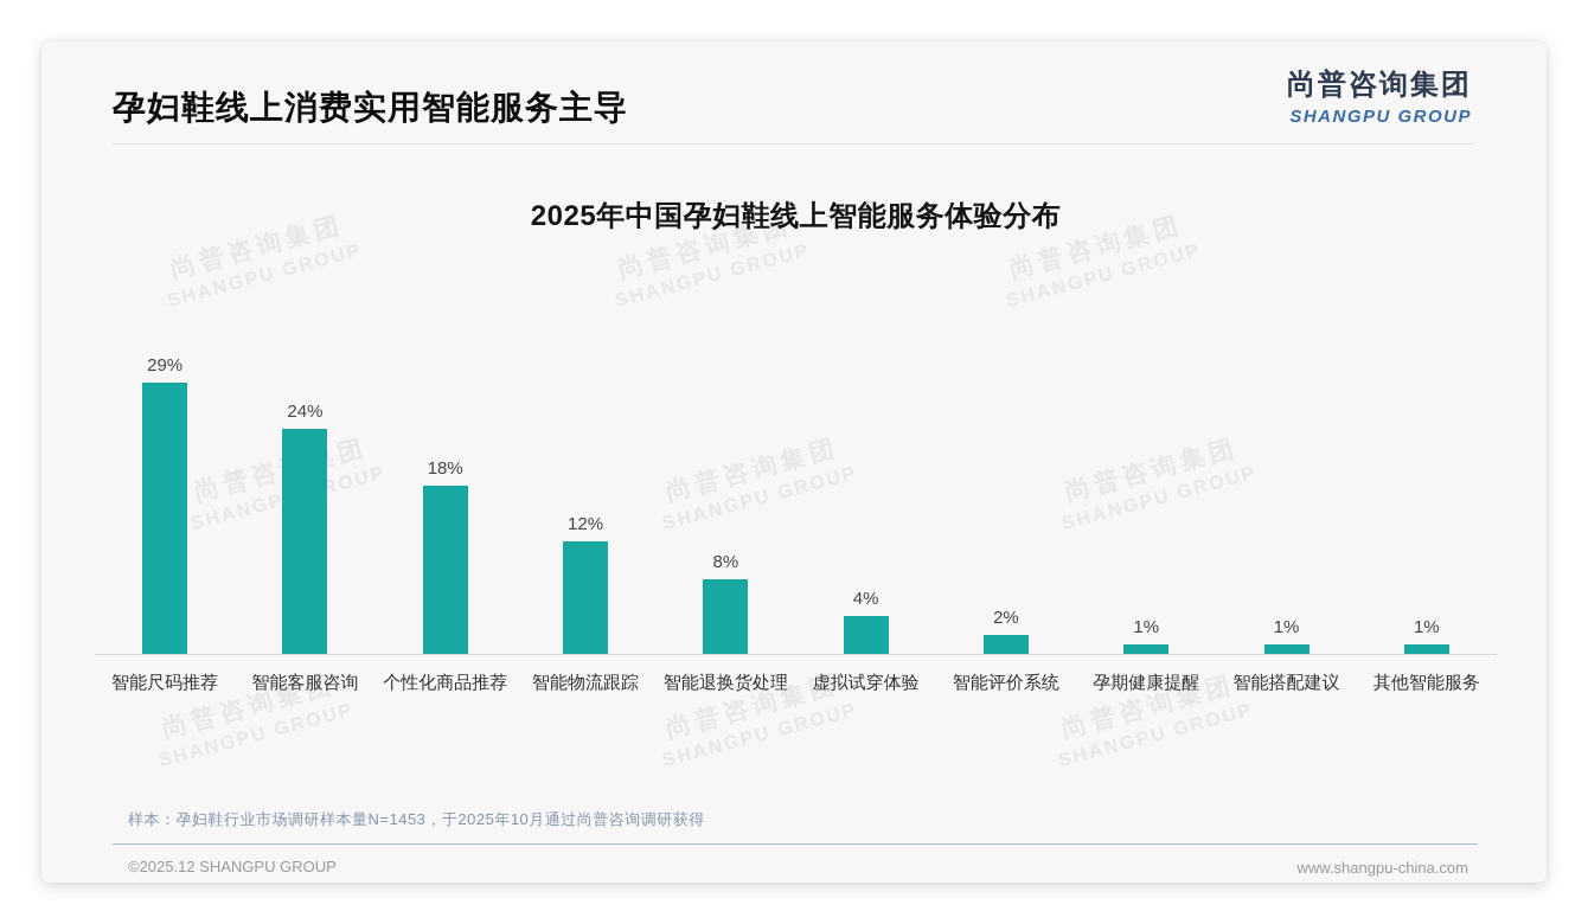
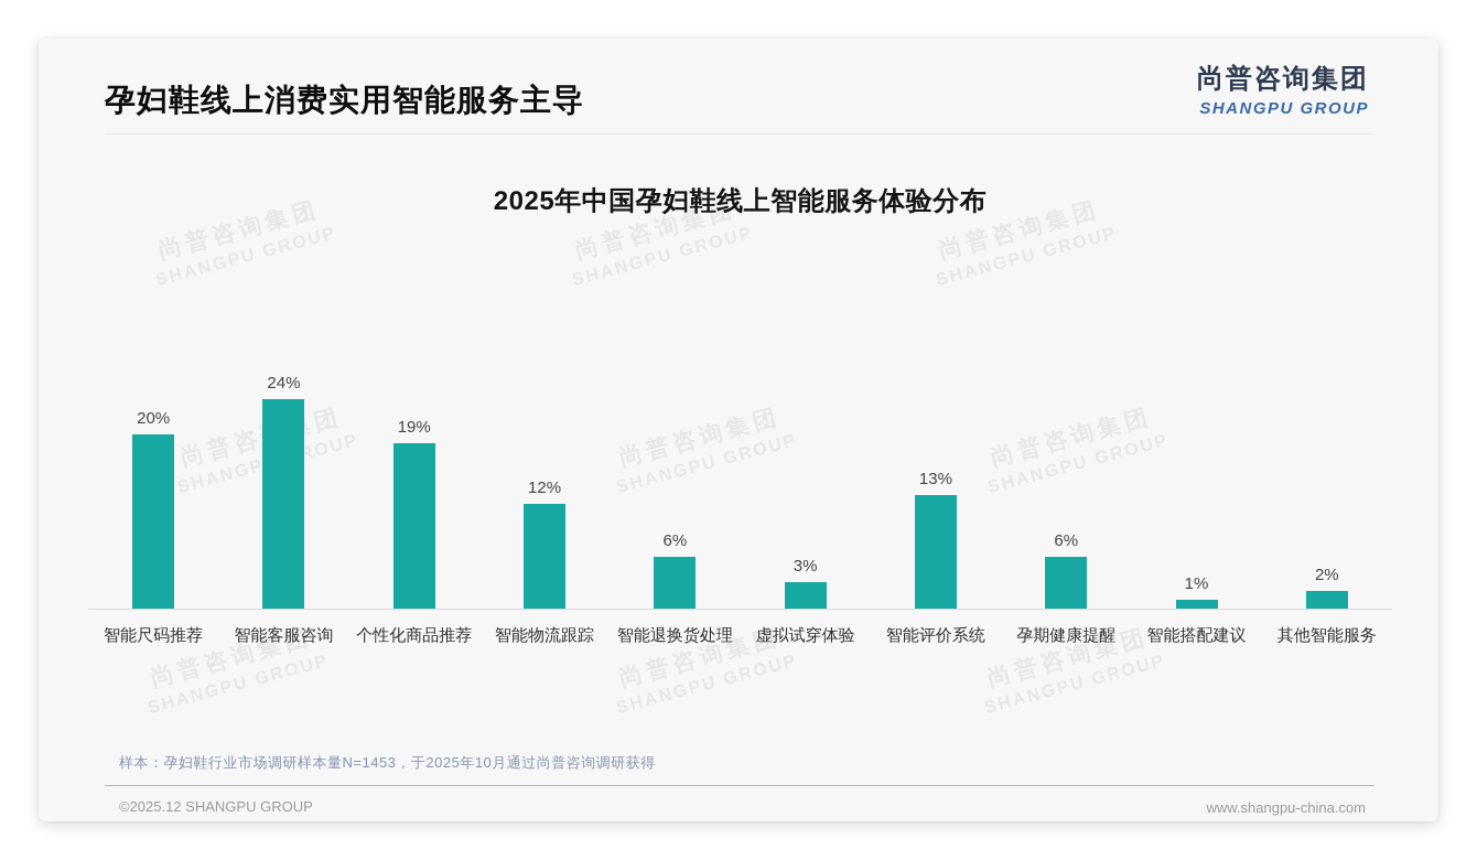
智能尺码推荐: 29% -> 20%
个性化商品推荐: 18% -> 19%
智能退换货处理: 8% -> 6%
虚拟试穿体验: 4% -> 3%
智能评价系统: 2% -> 13%
孕期健康提醒: 1% -> 6%
其他智能服务: 1% -> 2%
